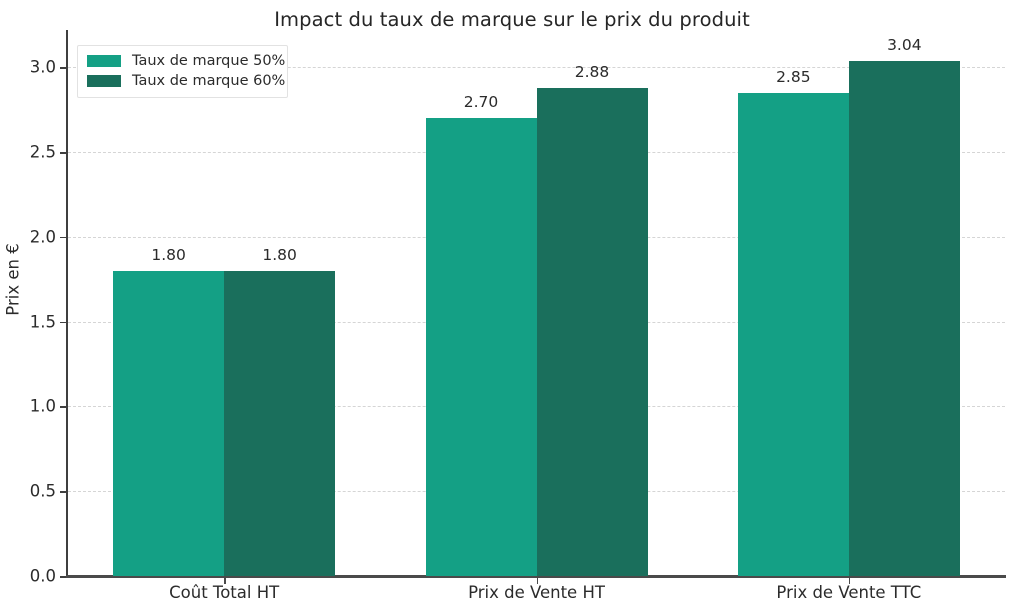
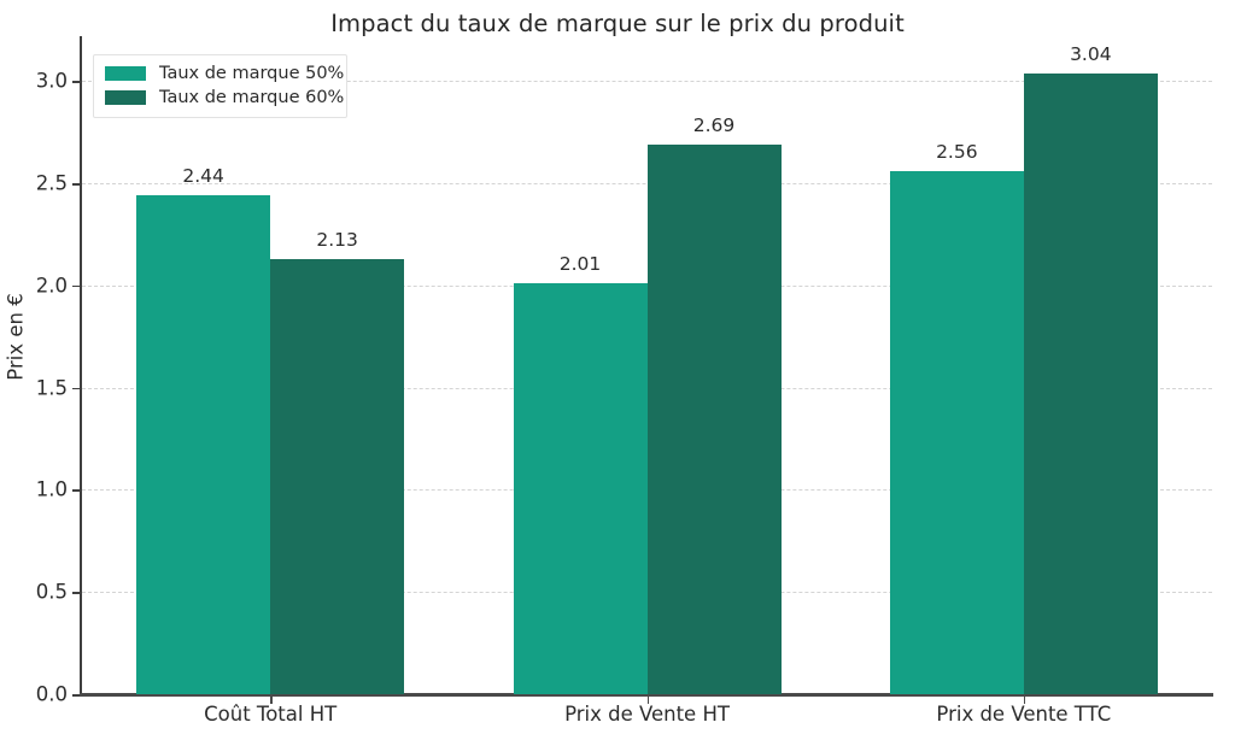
Taux de marque 50%/Coût Total HT: 1.80 -> 2.44
Taux de marque 60%/Coût Total HT: 1.80 -> 2.13
Taux de marque 50%/Prix de Vente HT: 2.70 -> 2.01
Taux de marque 60%/Prix de Vente HT: 2.88 -> 2.69
Taux de marque 50%/Prix de Vente TTC: 2.85 -> 2.56
